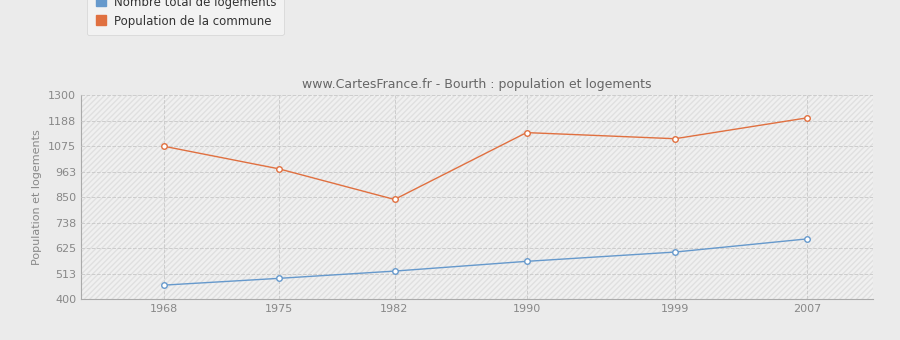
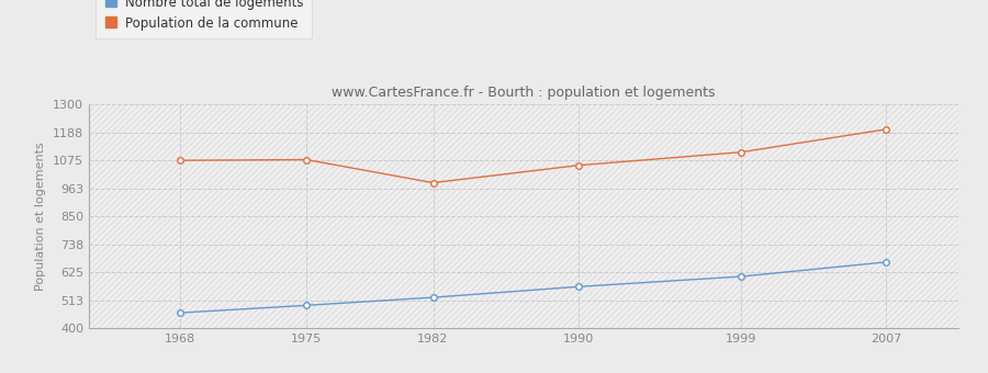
Population de la commune/1975: 975 -> 1078
Population de la commune/1982: 840 -> 985
Population de la commune/1990: 1135 -> 1055
